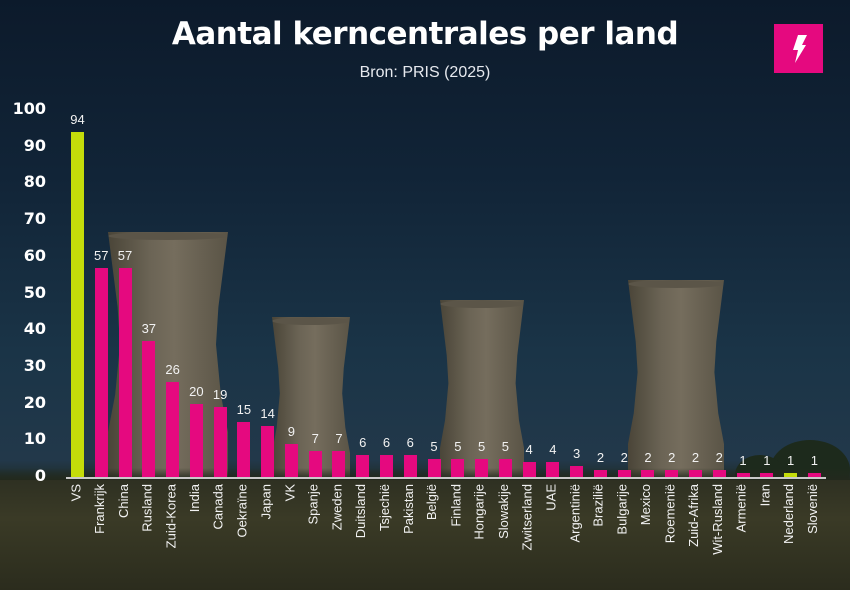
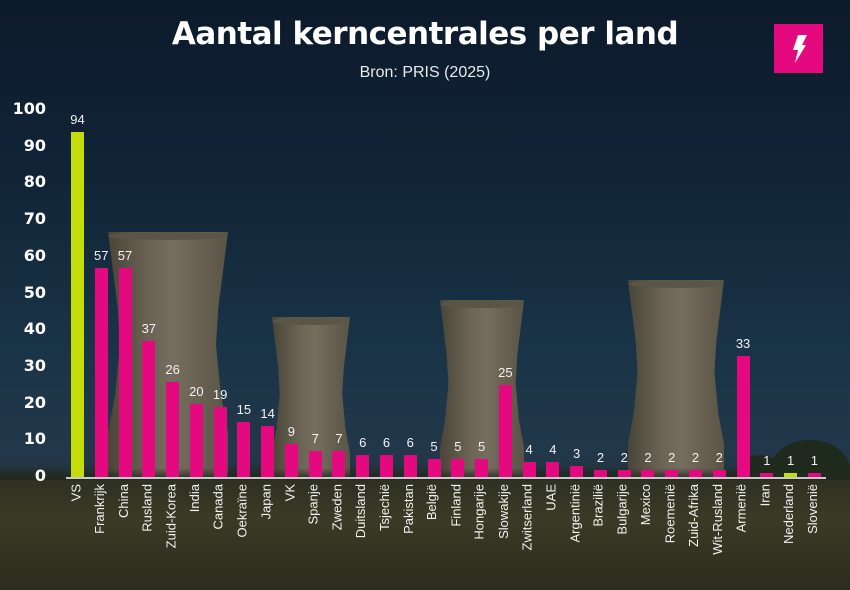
Slowakije: 5 -> 25
Armenië: 1 -> 33
